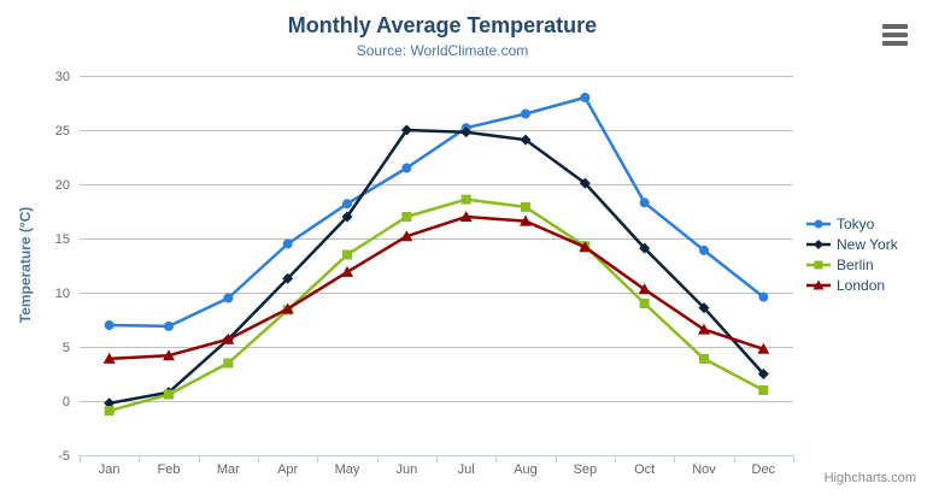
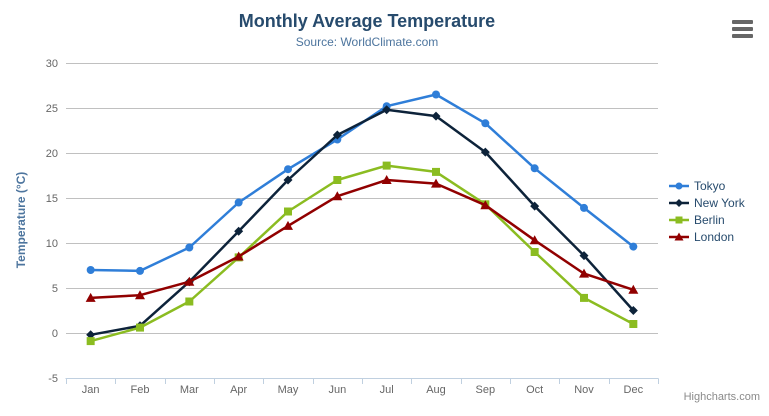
New York/Jun: 25 -> 22
Tokyo/Sep: 28 -> 23
